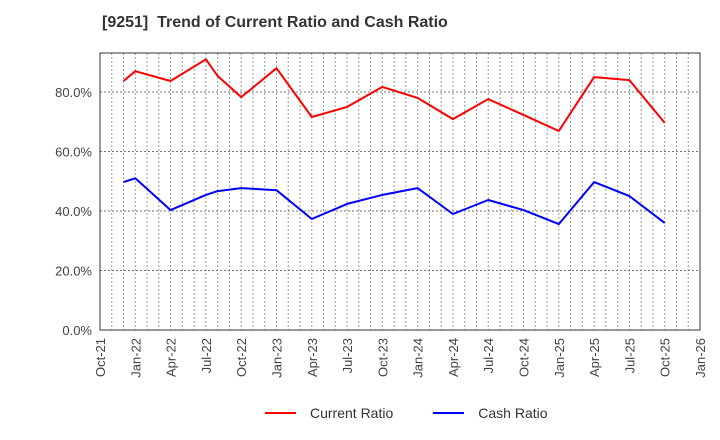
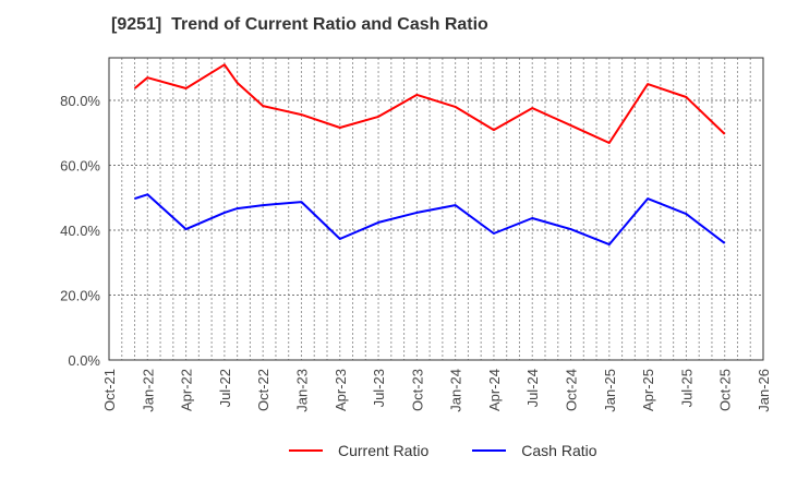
Current Ratio/Jan-23: 88% -> 76%
Cash Ratio/Jan-23: 47% -> 49%
Current Ratio/Jul-25: 84% -> 81%
